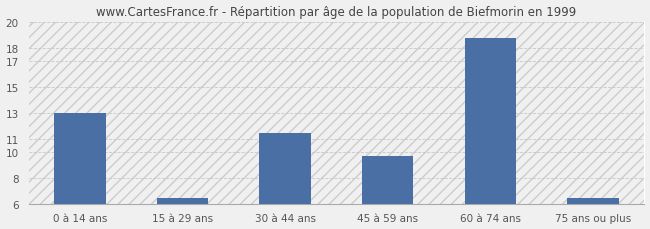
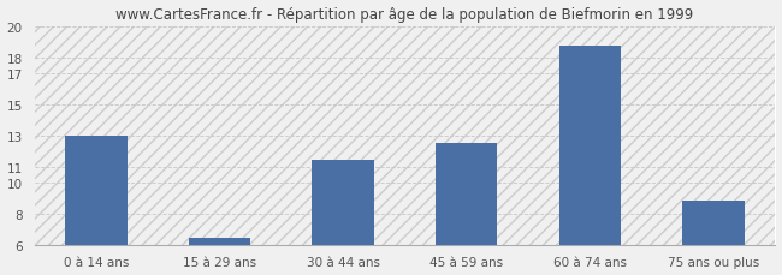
45 à 59 ans: 9.7 -> 12.5
75 ans ou plus: 6.5 -> 8.9
